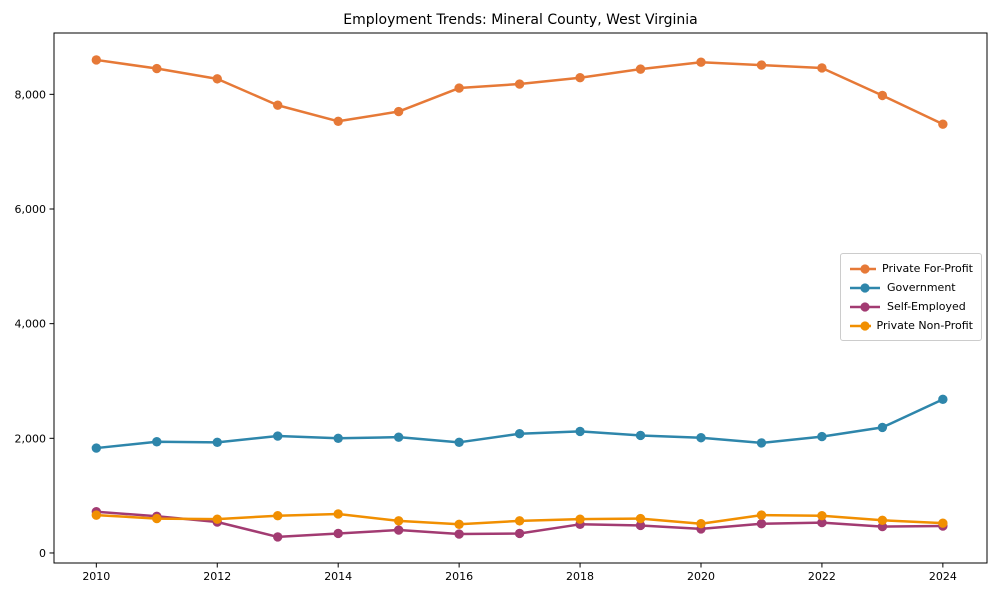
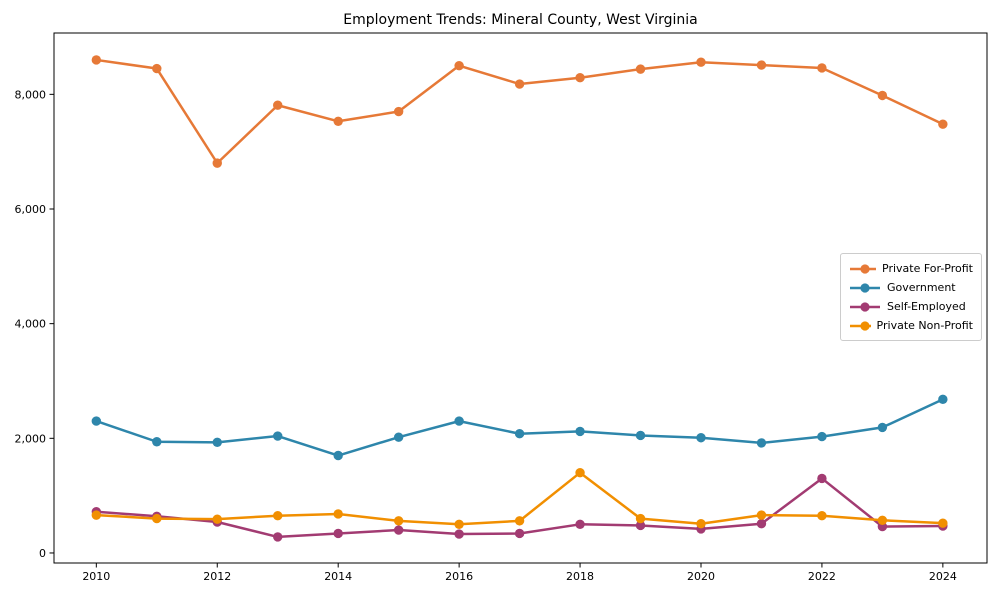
Government/2010: 1800 -> 2300
Private For-Profit/2012: 8300 -> 6800
Government/2014: 2000 -> 1700
Private For-Profit/2016: 8100 -> 8500
Government/2016: 1900 -> 2300
Private Non-Profit/2018: 600 -> 1400
Self-Employed/2022: 500 -> 1300
